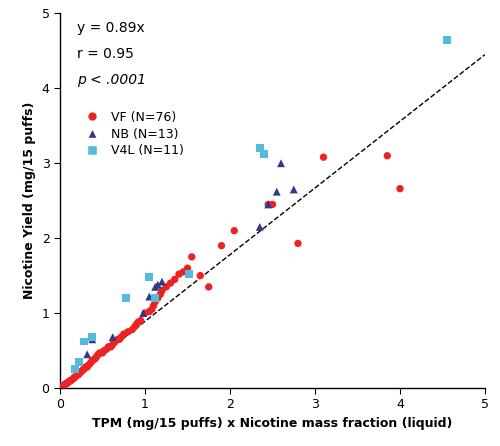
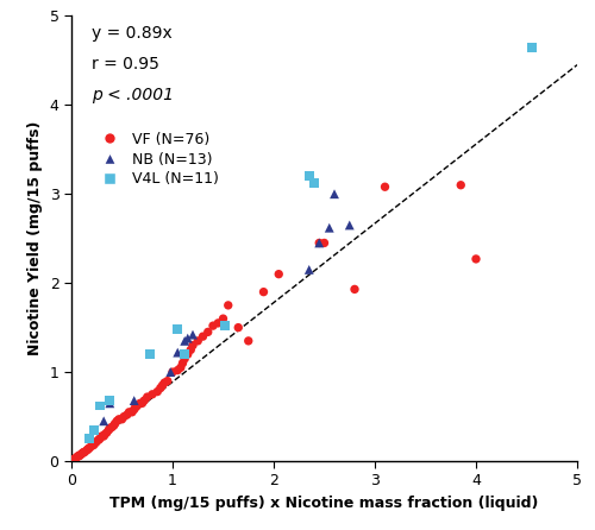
VF (N=76)/4: 2.66 -> 2.27
